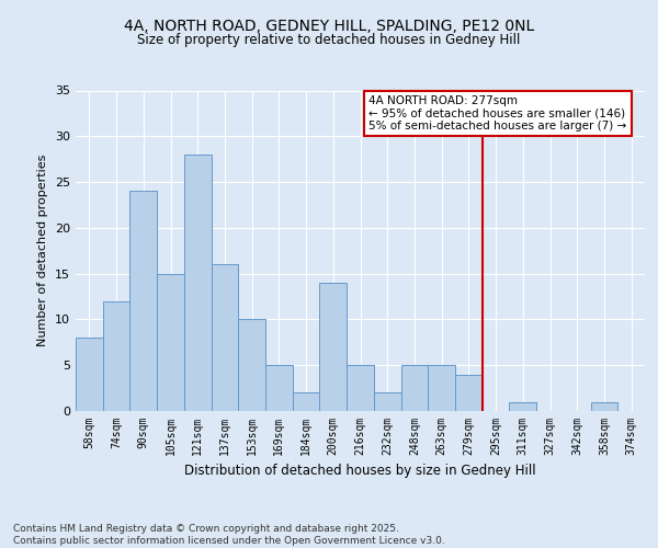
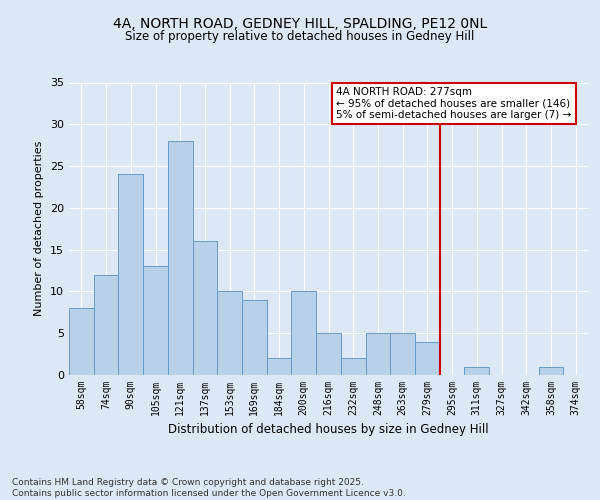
105sqm: 15 -> 13
169sqm: 5 -> 9
200sqm: 14 -> 10
